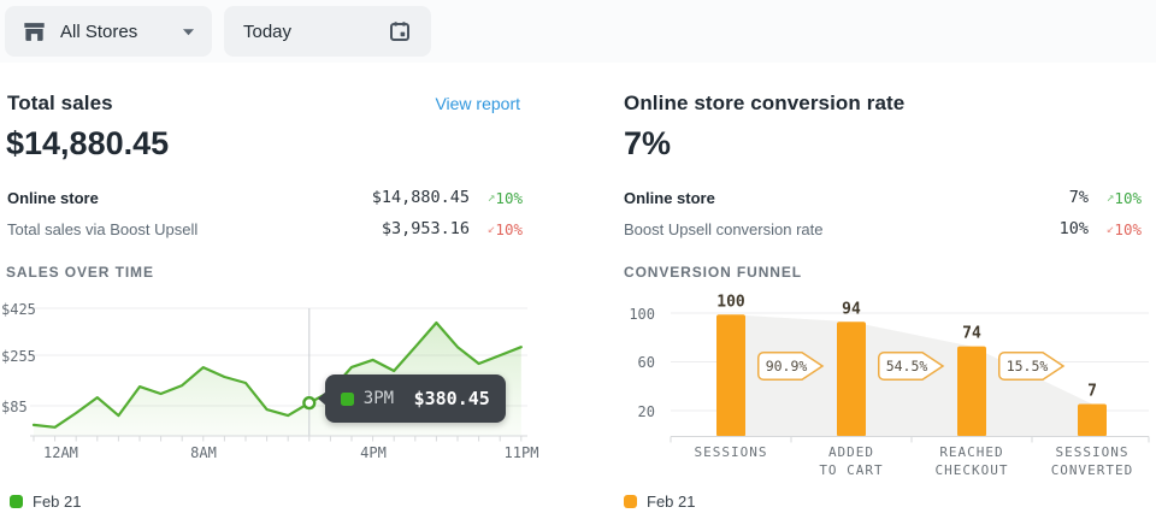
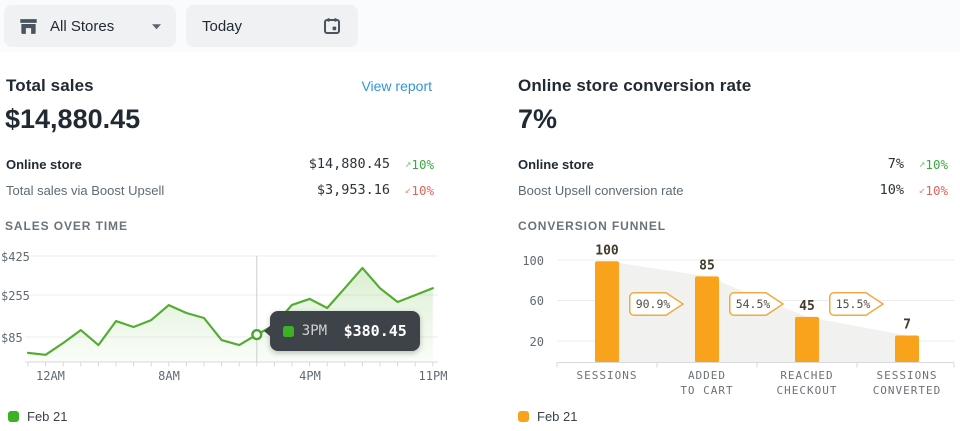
CONVERSION FUNNEL/ADDED TO CART: 94 -> 85
CONVERSION FUNNEL/REACHED CHECKOUT: 74 -> 45
